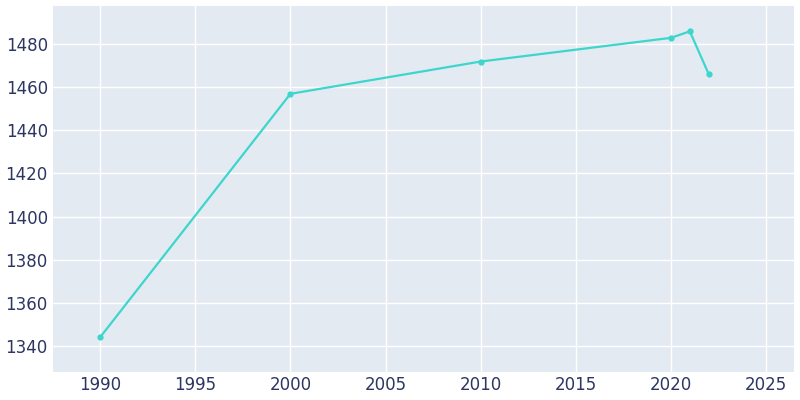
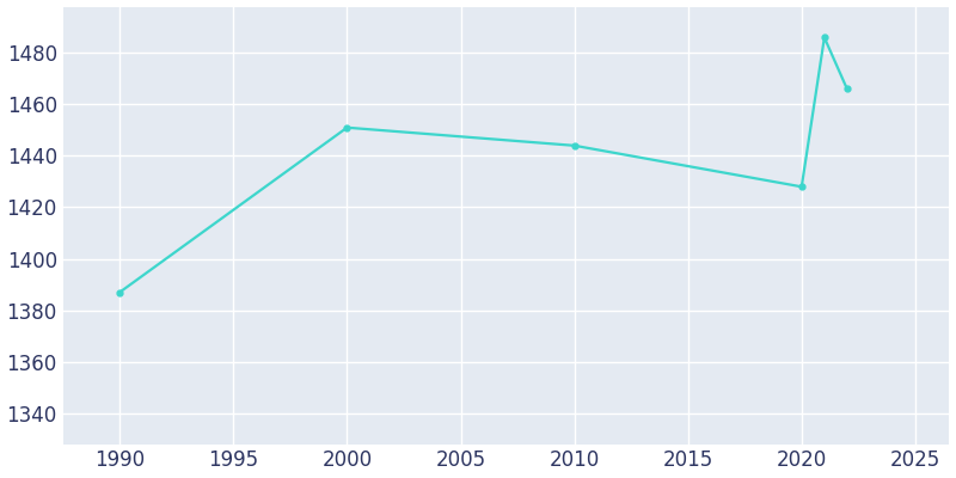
1990: 1344 -> 1387
2000: 1457 -> 1451
2010: 1472 -> 1444
2020: 1483 -> 1428
